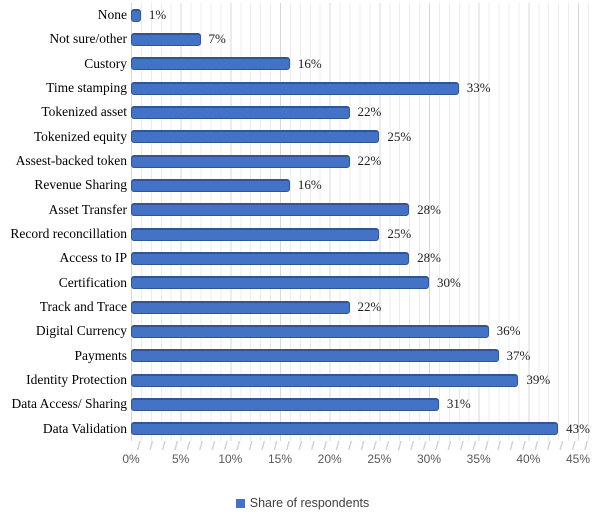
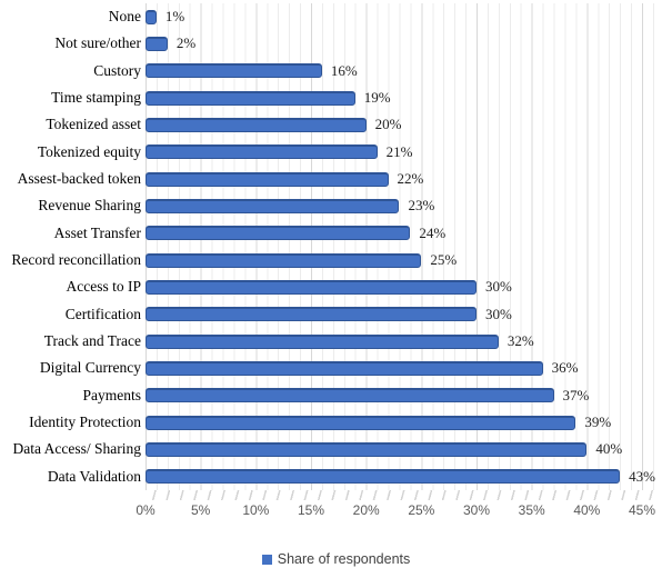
Not sure/other: 7% -> 2%
Time stamping: 33% -> 19%
Tokenized asset: 22% -> 20%
Tokenized equity: 25% -> 21%
Revenue Sharing: 16% -> 23%
Asset Transfer: 28% -> 24%
Access to IP: 28% -> 30%
Track and Trace: 22% -> 32%
Data Access/ Sharing: 31% -> 40%
